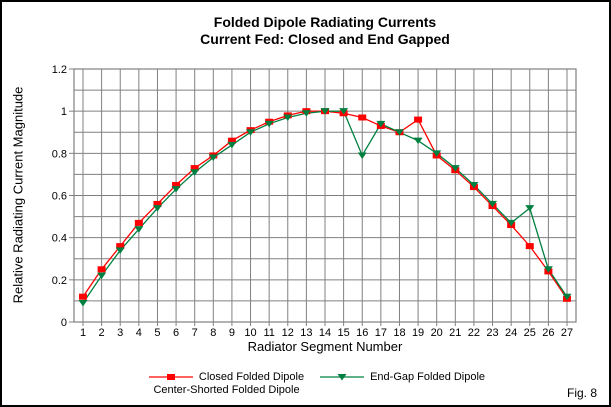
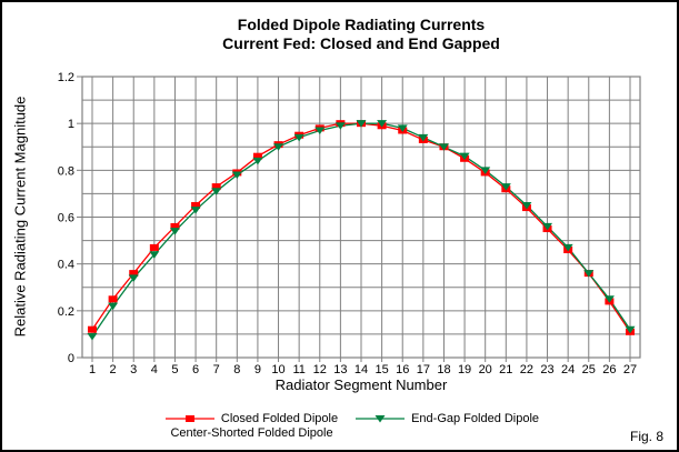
End-Gap Folded Dipole/16: 0.79 -> 0.98
Closed Folded Dipole Center-Shorted Folded Dipole/19: 0.96 -> 0.85
End-Gap Folded Dipole/25: 0.54 -> 0.36
